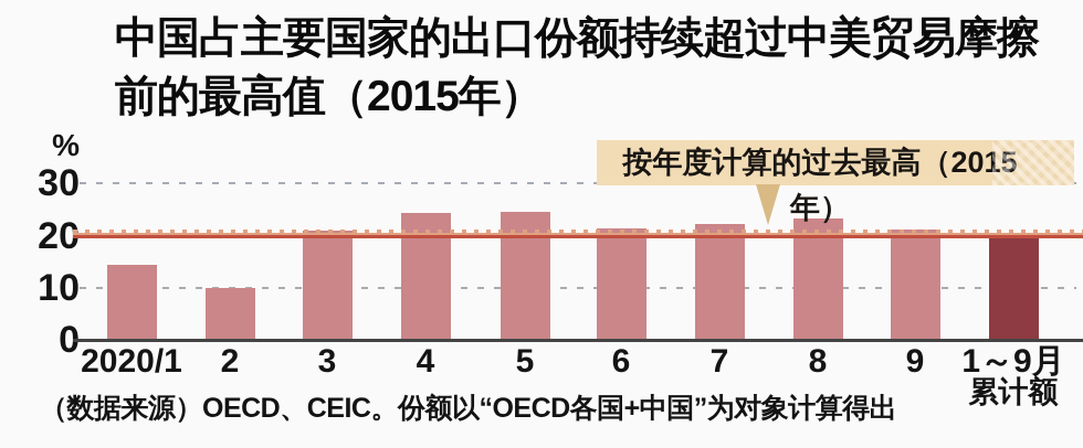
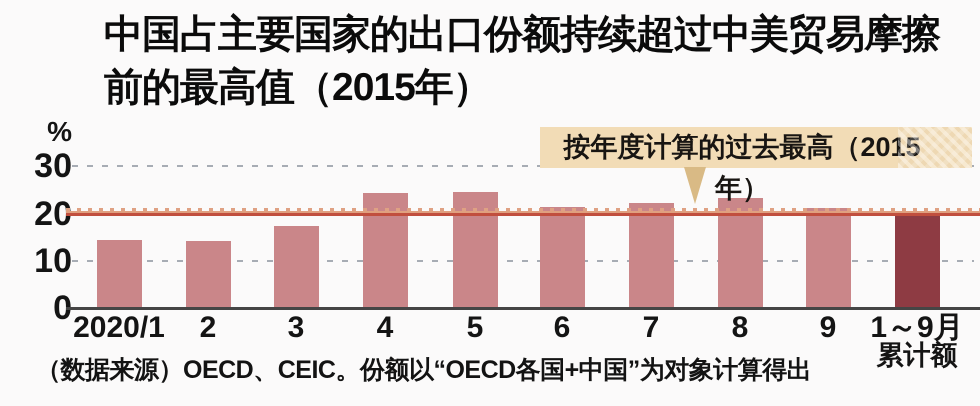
2: 10 -> 14
3: 21 -> 17
